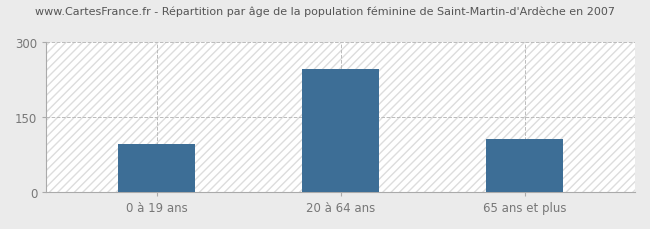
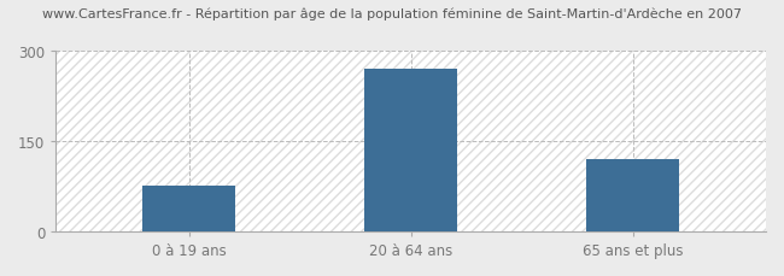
0 à 19 ans: 95 -> 75
20 à 64 ans: 245 -> 270
65 ans et plus: 105 -> 120
